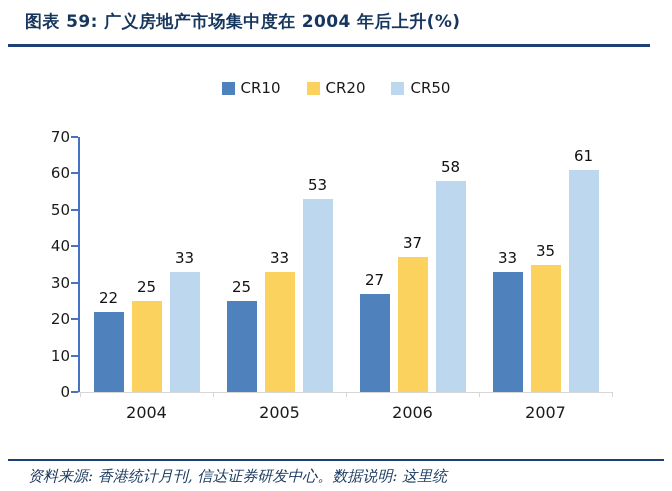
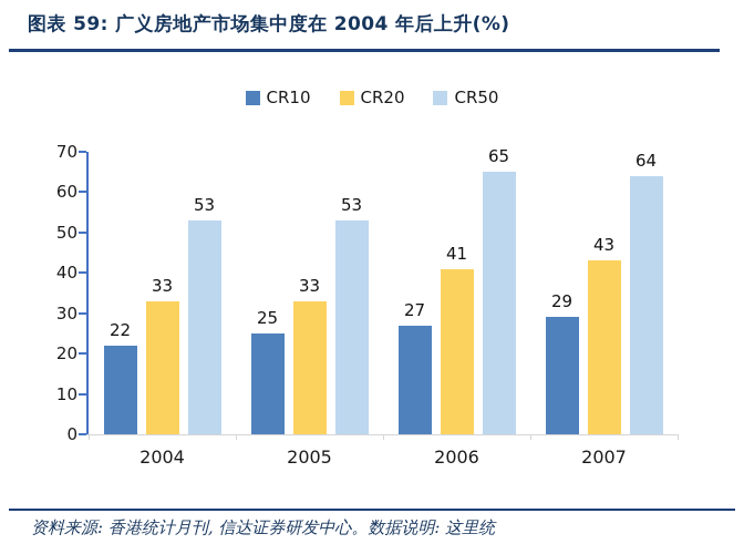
CR20/2004: 25 -> 33
CR50/2004: 33 -> 53
CR20/2006: 37 -> 41
CR50/2006: 58 -> 65
CR10/2007: 33 -> 29
CR20/2007: 35 -> 43
CR50/2007: 61 -> 64
